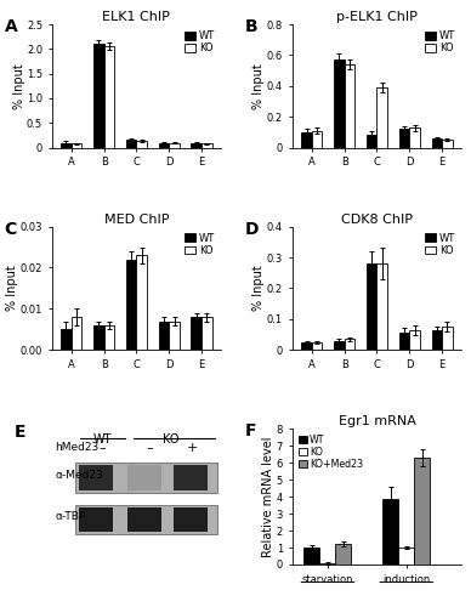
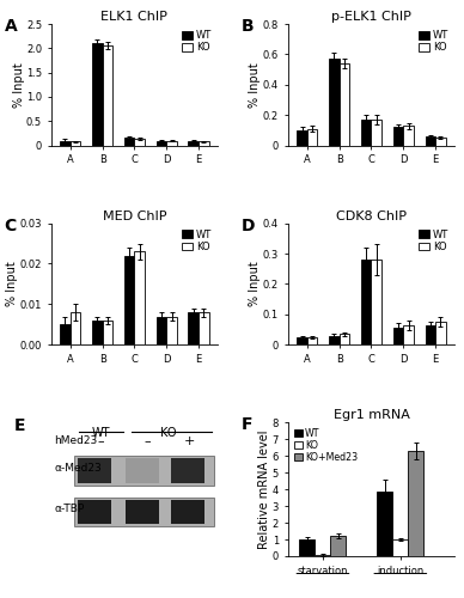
p-ELK1 ChIP/WT/C: 0.08 -> 0.17
p-ELK1 ChIP/KO/C: 0.39 -> 0.17
